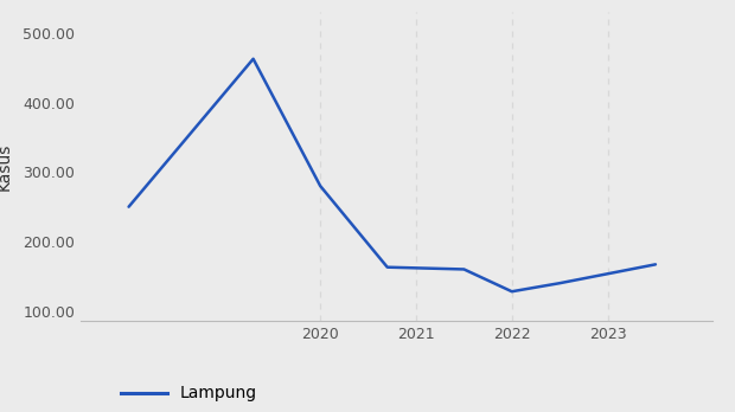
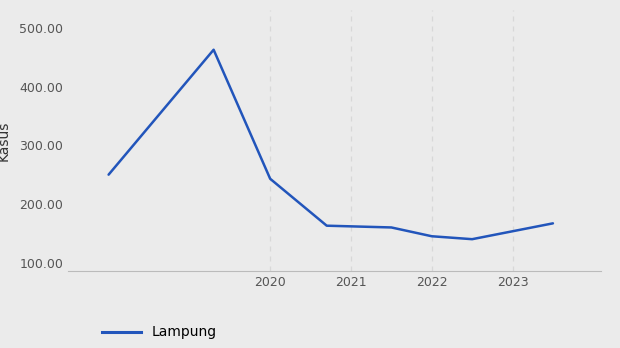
2020: 280 -> 243
2022: 128 -> 145
